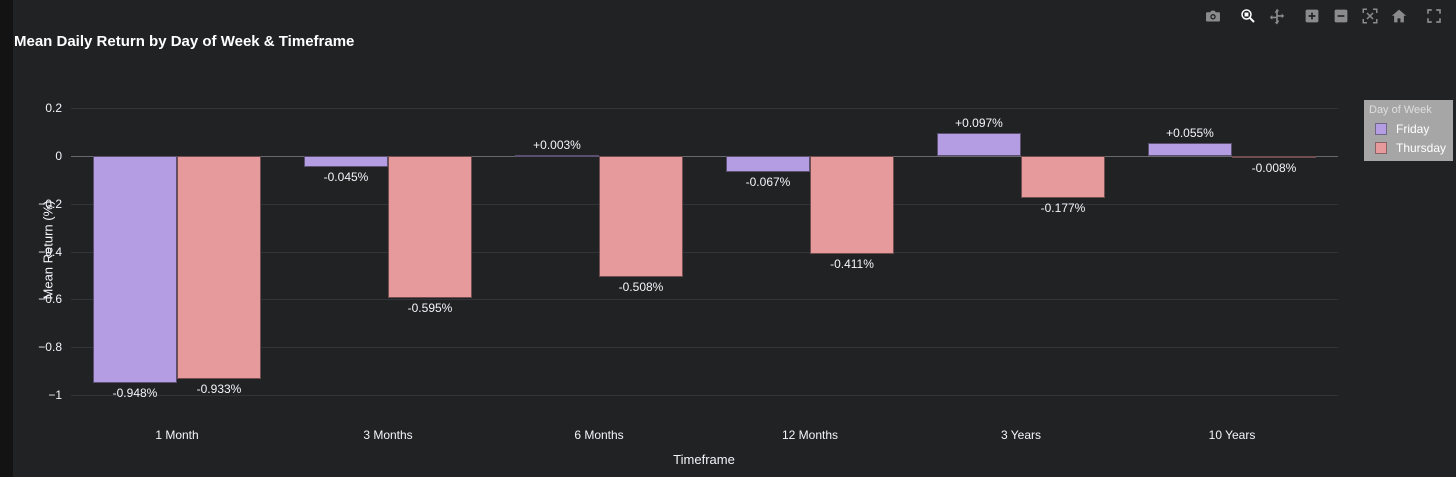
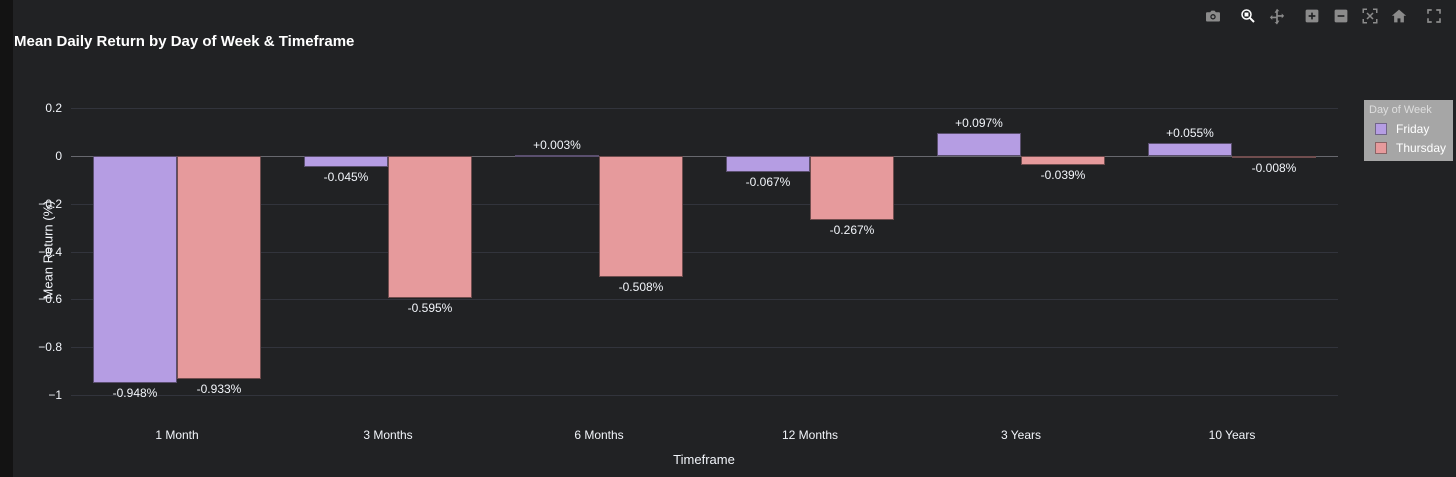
Thursday/12 Months: -0.411% -> -0.267%
Thursday/3 Years: -0.177% -> -0.039%
